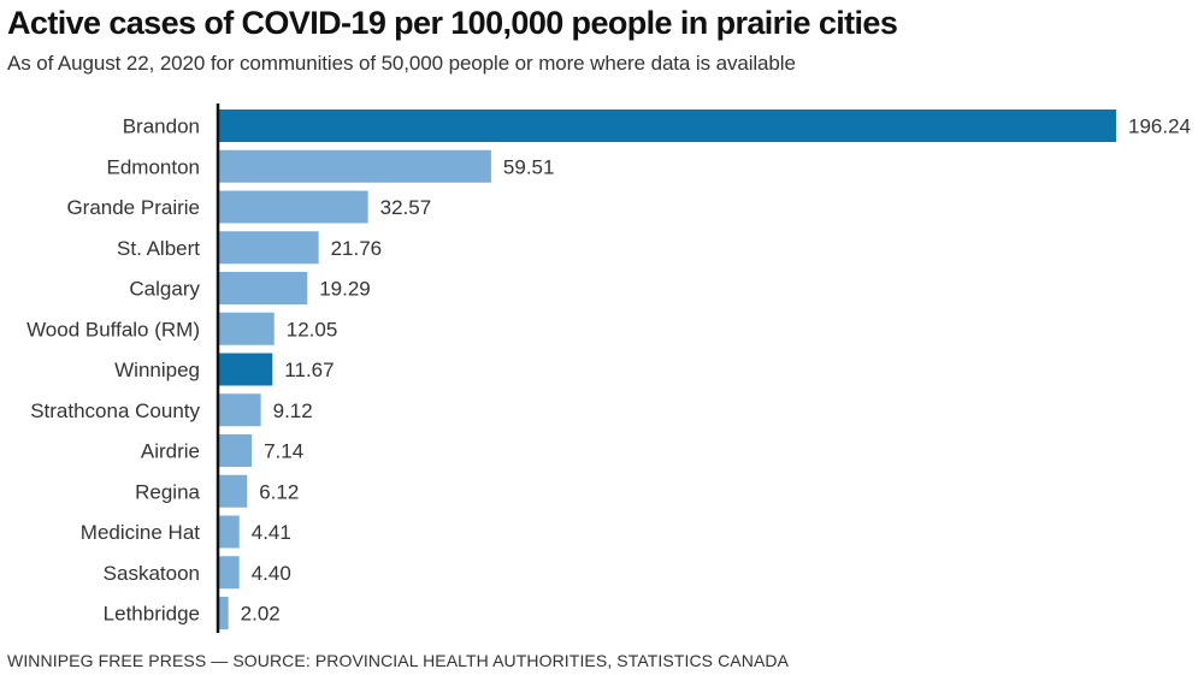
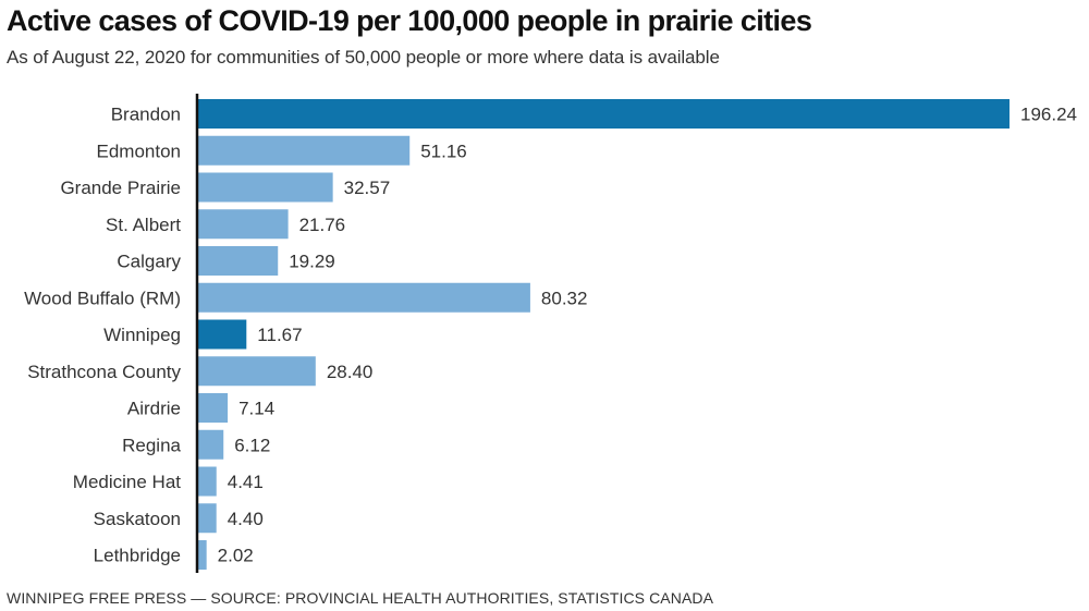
Edmonton: 59.51 -> 51.16
Wood Buffalo (RM): 12.05 -> 80.32
Strathcona County: 9.12 -> 28.40
